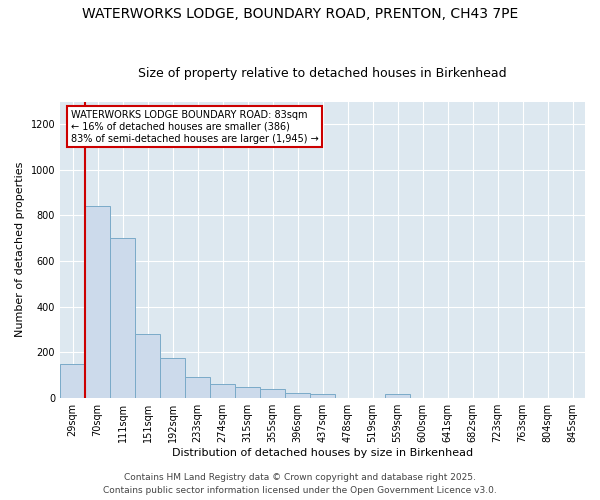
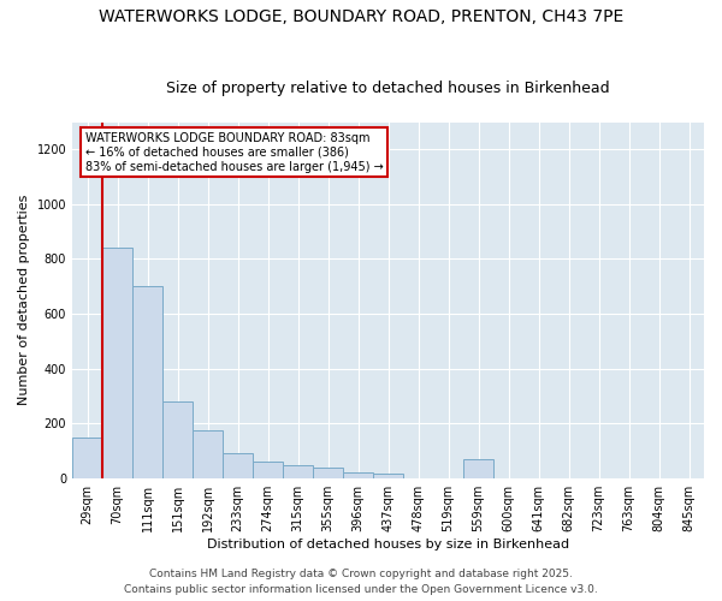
559sqm: 15 -> 70
